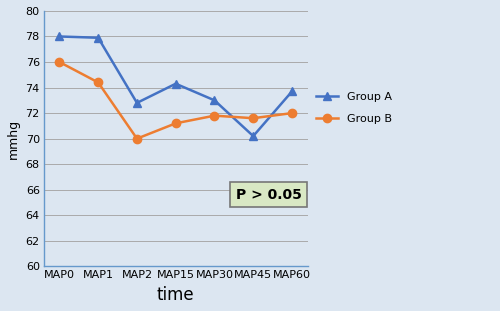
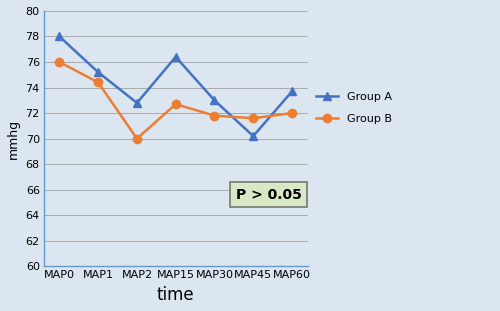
Group A/MAP1: 77.9 -> 75.2
Group A/MAP15: 74.3 -> 76.4
Group B/MAP15: 71.2 -> 72.7
